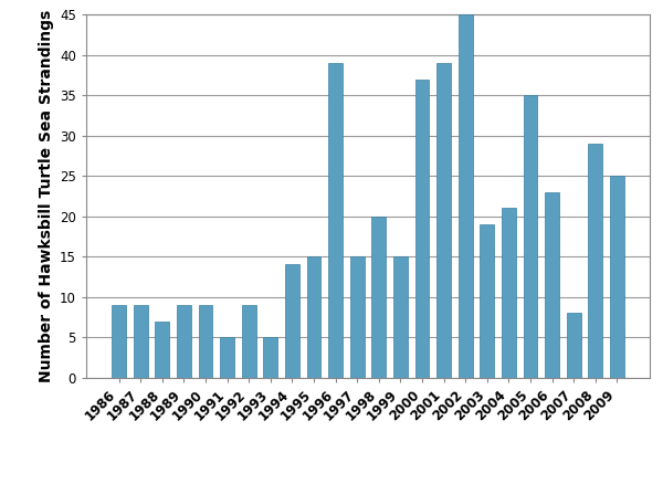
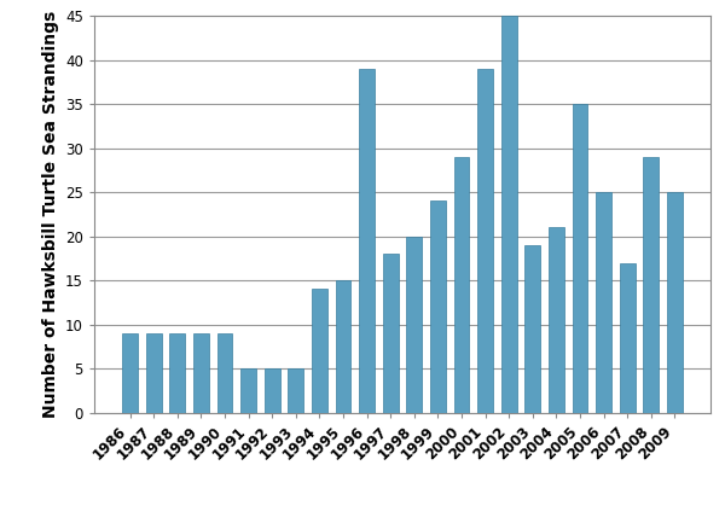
1988: 7 -> 9
1992: 9 -> 5
1997: 15 -> 18
1999: 15 -> 24
2000: 37 -> 29
2006: 23 -> 25
2007: 8 -> 17
